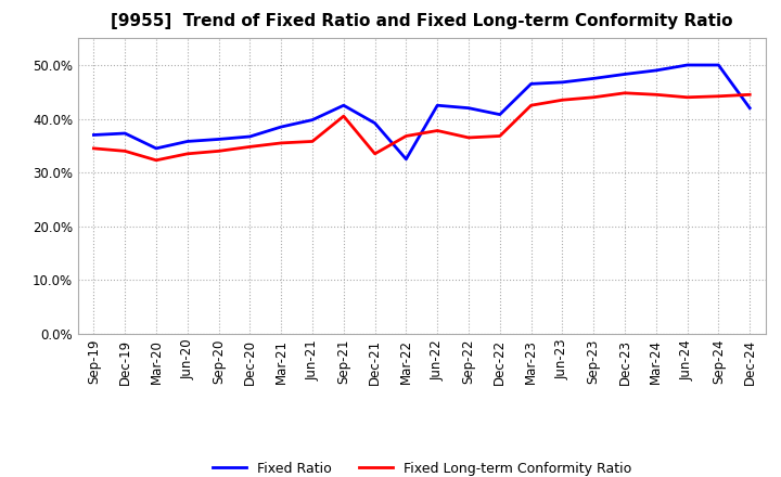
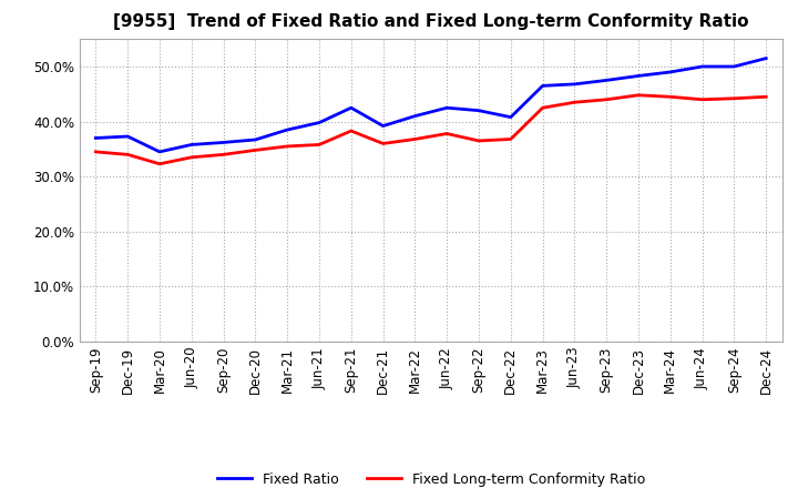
Fixed Long-term Conformity Ratio/Sep-21: 40.5% -> 38.3%
Fixed Long-term Conformity Ratio/Dec-21: 33.5% -> 36.0%
Fixed Ratio/Mar-22: 32.5% -> 41.0%
Fixed Ratio/Dec-24: 42.0% -> 51.5%
